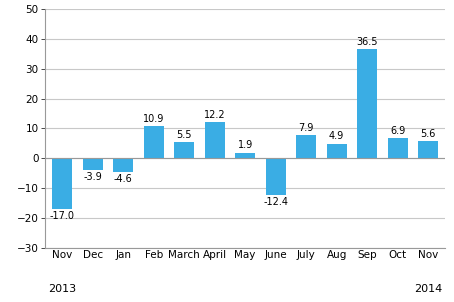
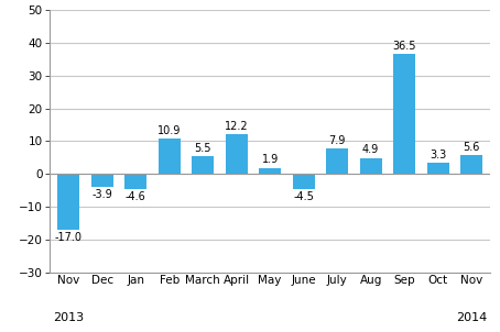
June: -12.4 -> -4.5
Oct: 6.9 -> 3.3
